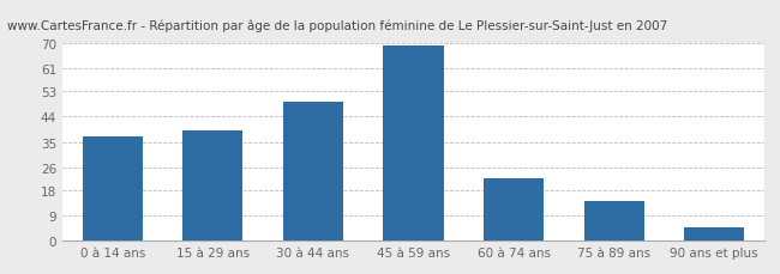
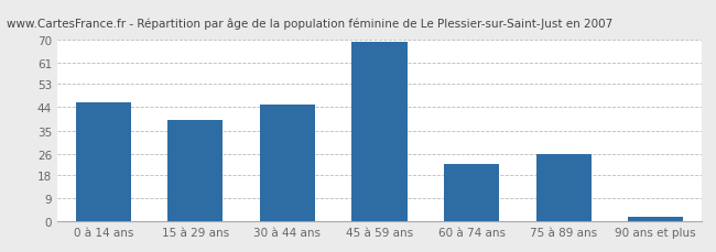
0 à 14 ans: 37 -> 46
30 à 44 ans: 49 -> 45
75 à 89 ans: 14 -> 26
90 ans et plus: 5 -> 2
